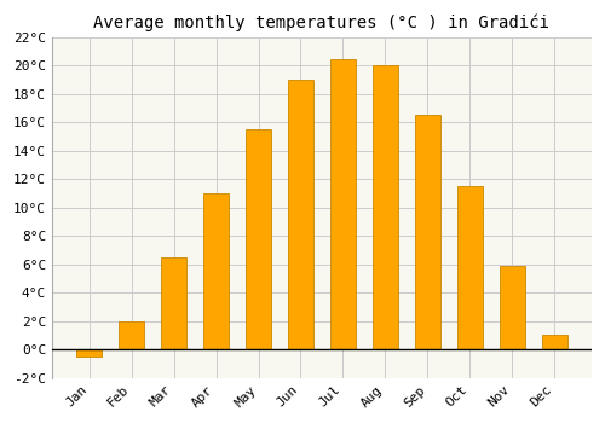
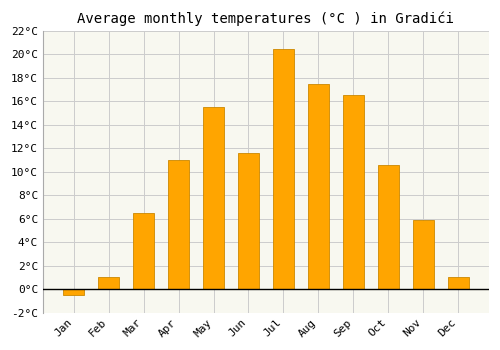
Feb: 2.0°C -> 1.0°C
Jun: 19.0°C -> 11.6°C
Aug: 20.0°C -> 17.5°C
Oct: 11.5°C -> 10.6°C
